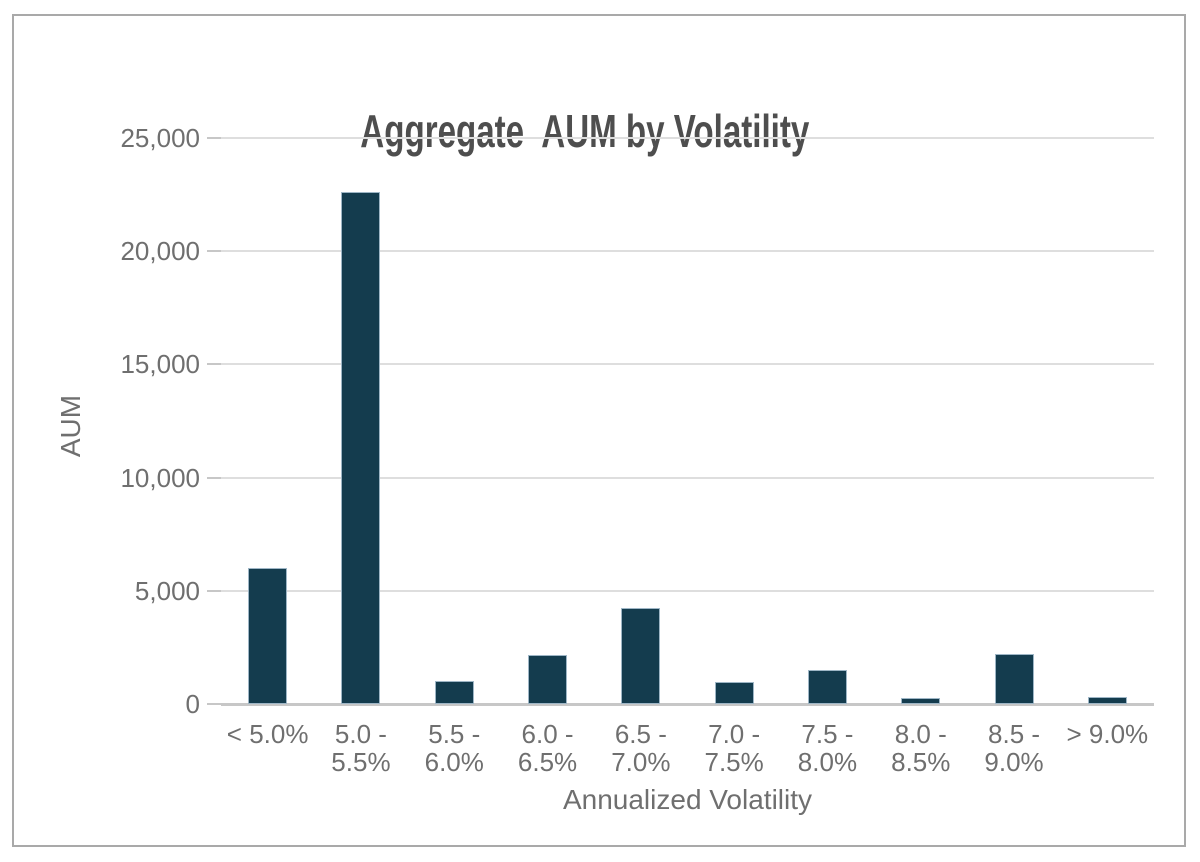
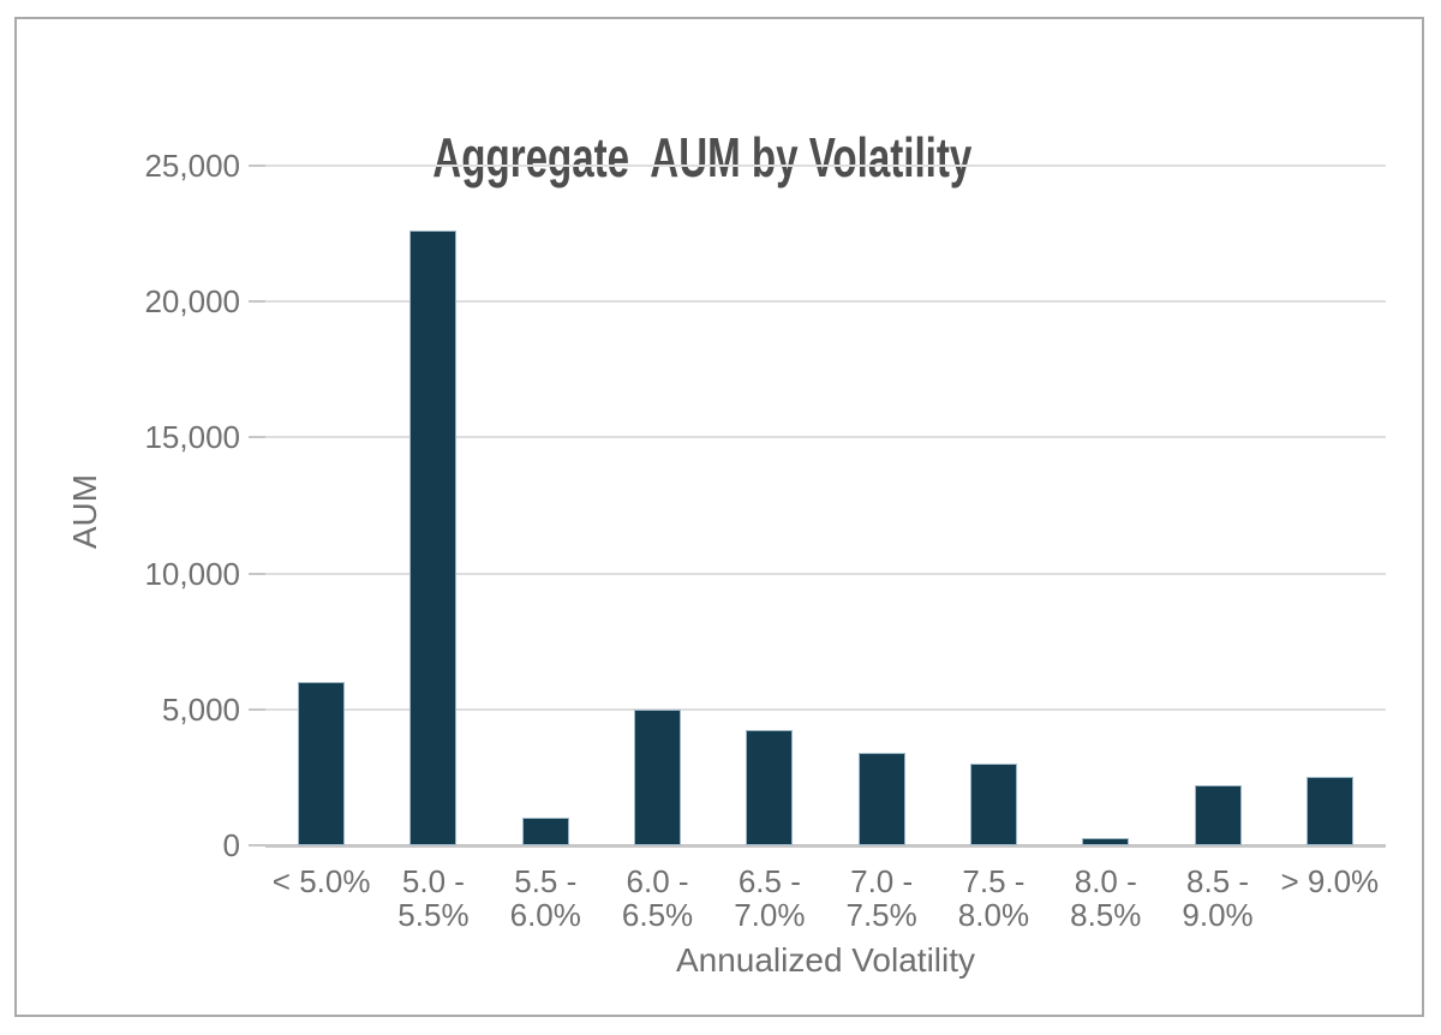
6.0 - 6.5%: 2200 -> 5000
7.0 - 7.5%: 1000 -> 3400
7.5 - 8.0%: 1500 -> 3000
> 9.0%: 300 -> 2500
